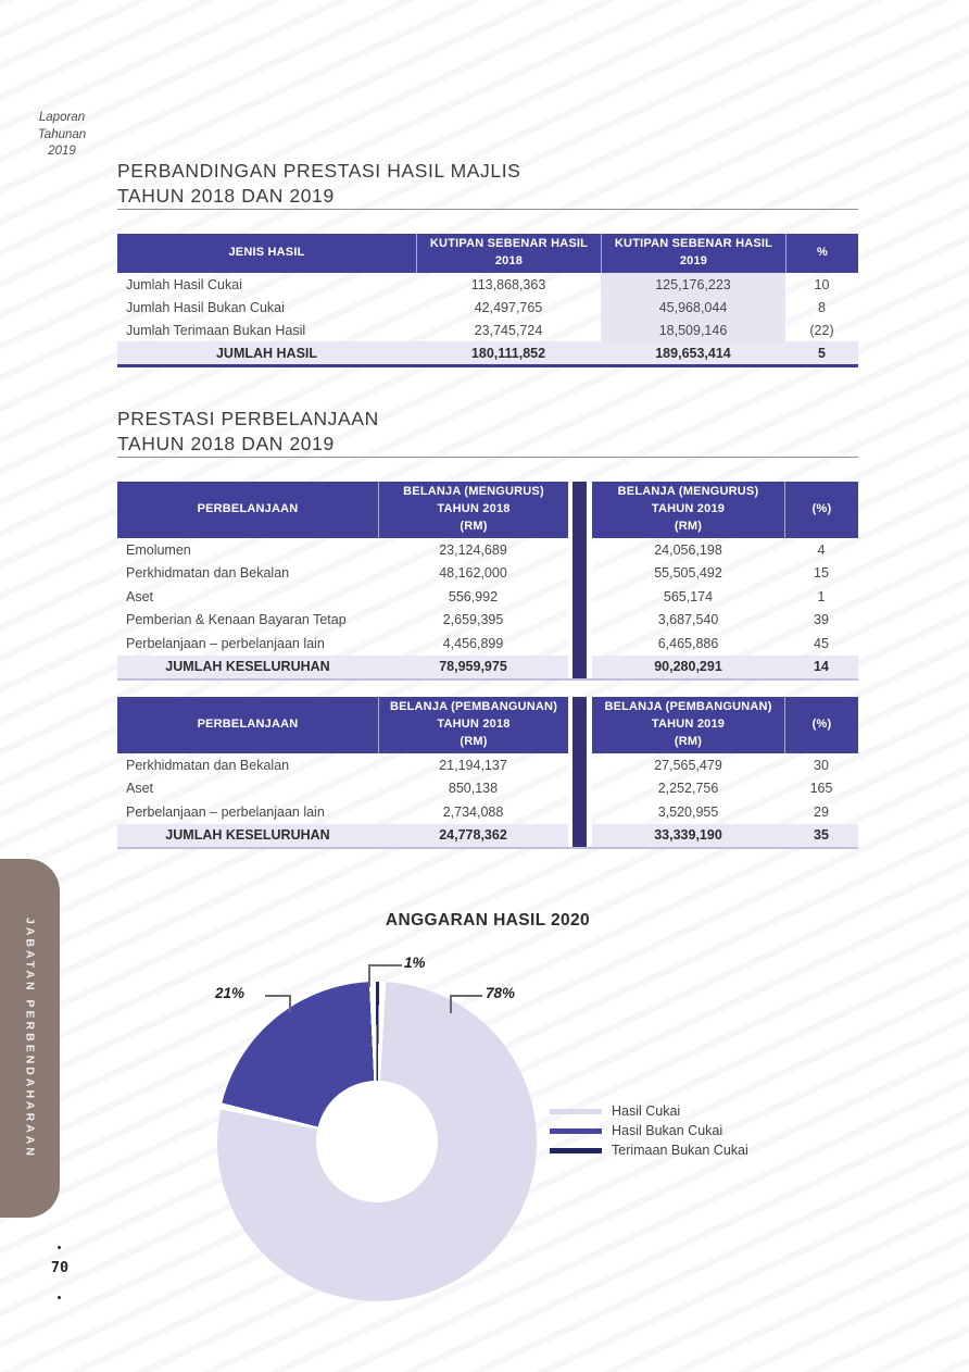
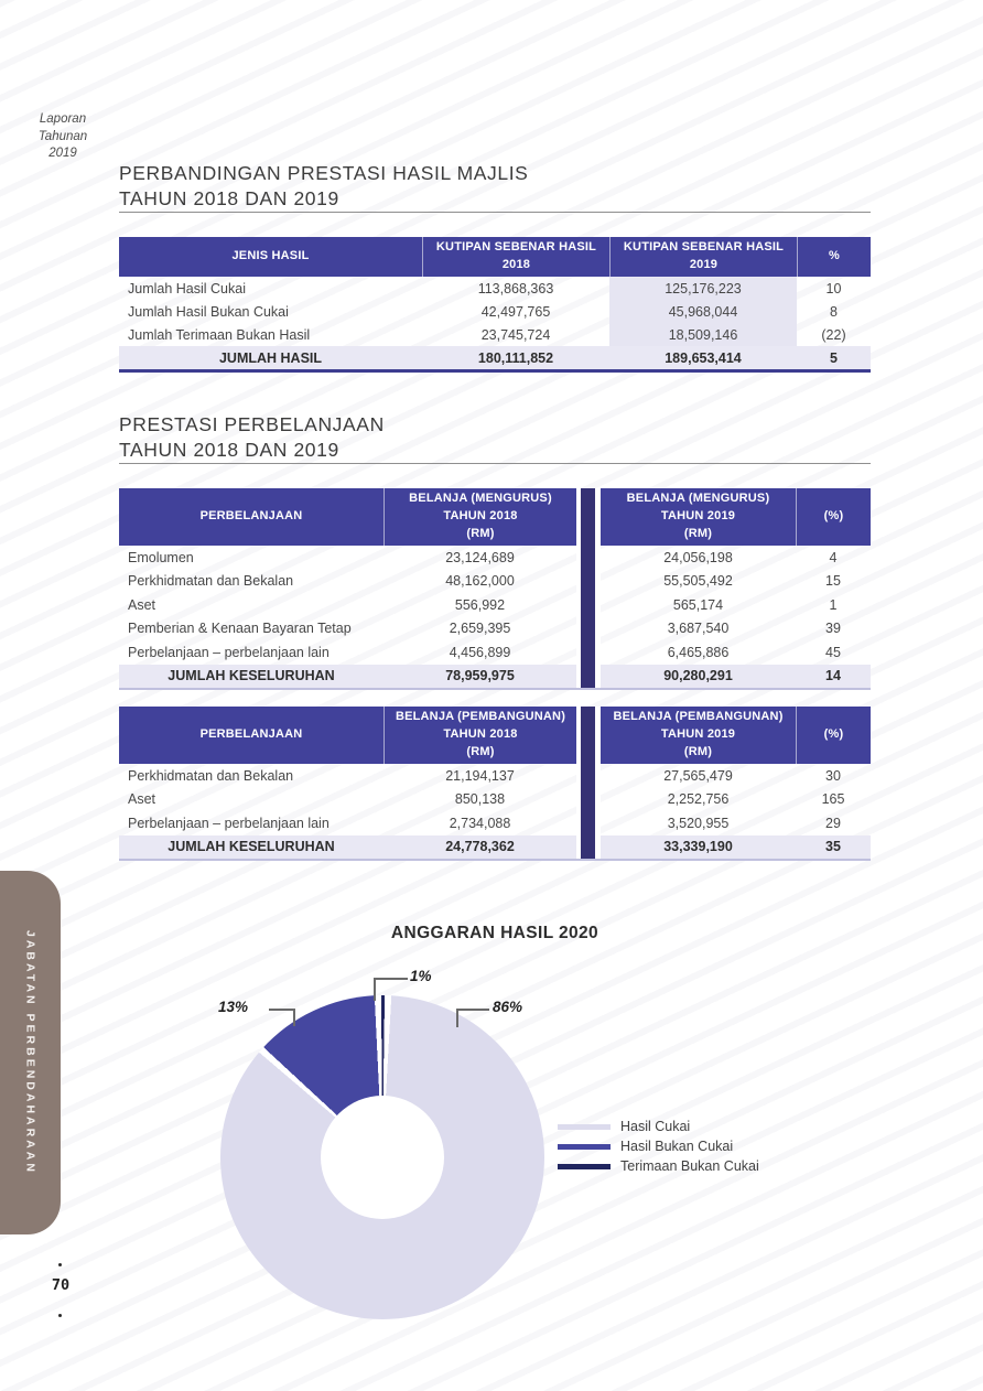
Hasil Cukai: 78% -> 86%
Hasil Bukan Cukai: 21% -> 13%
